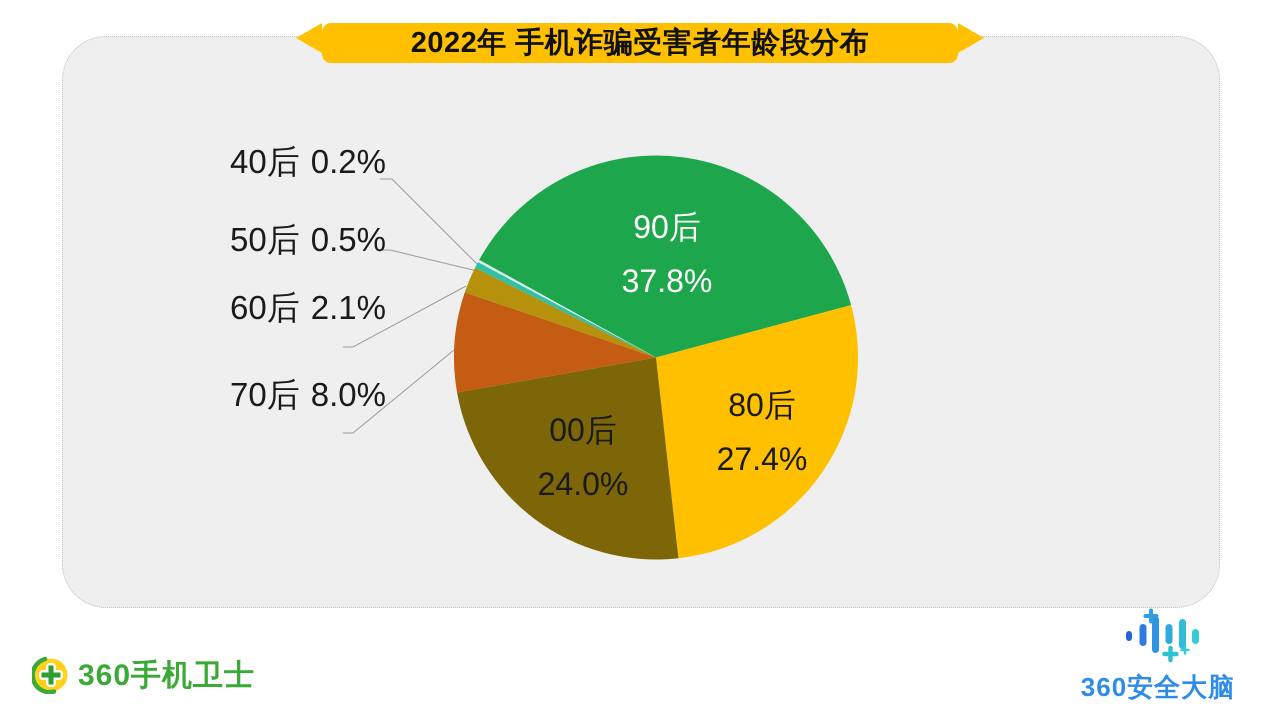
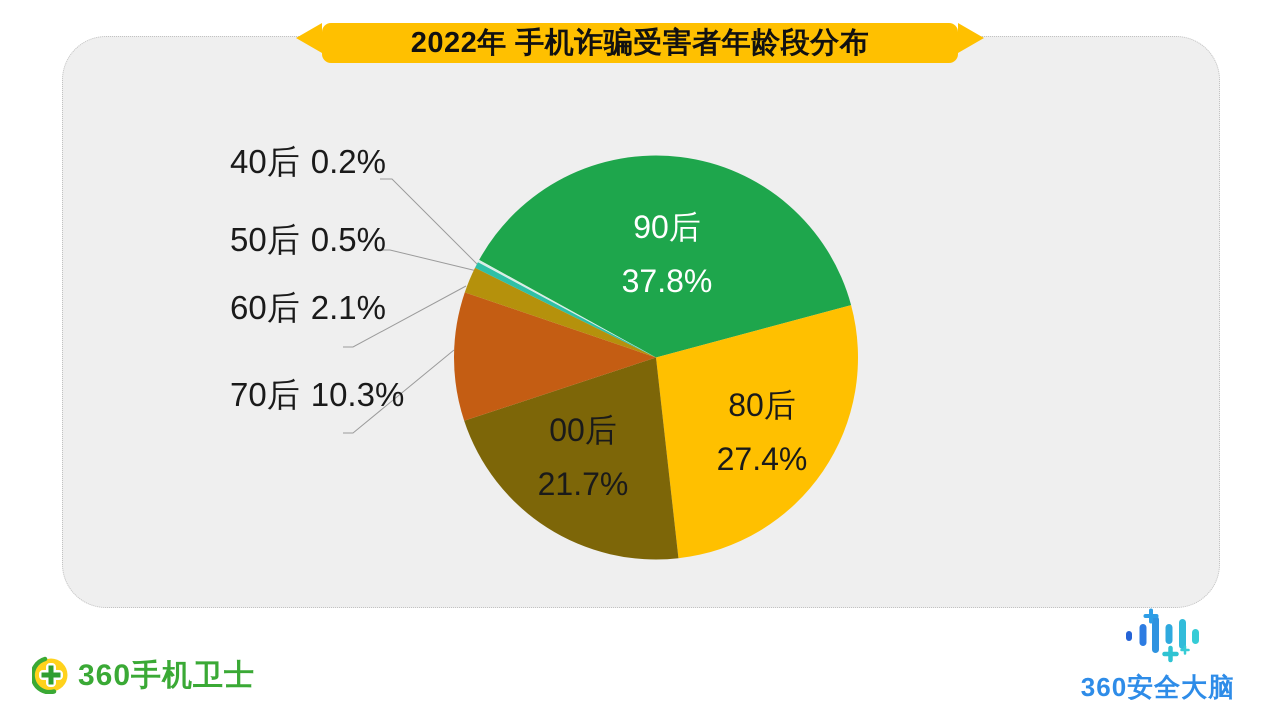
00后: 24.0% -> 21.7%
70后: 8.0% -> 10.3%
